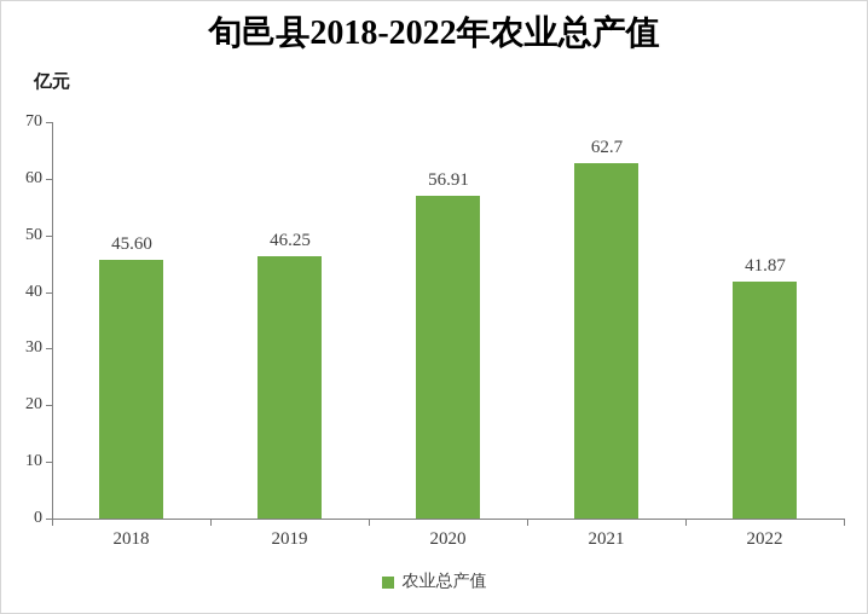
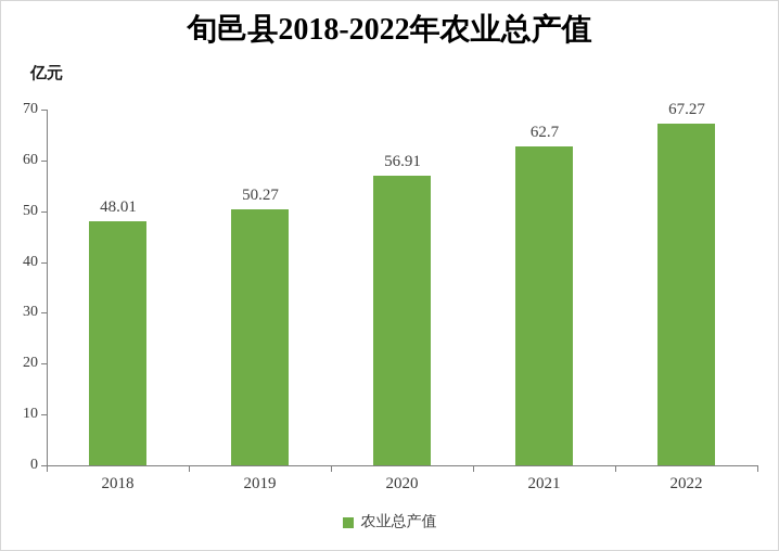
2018: 45.60 -> 48.01
2019: 46.25 -> 50.27
2022: 41.87 -> 67.27
